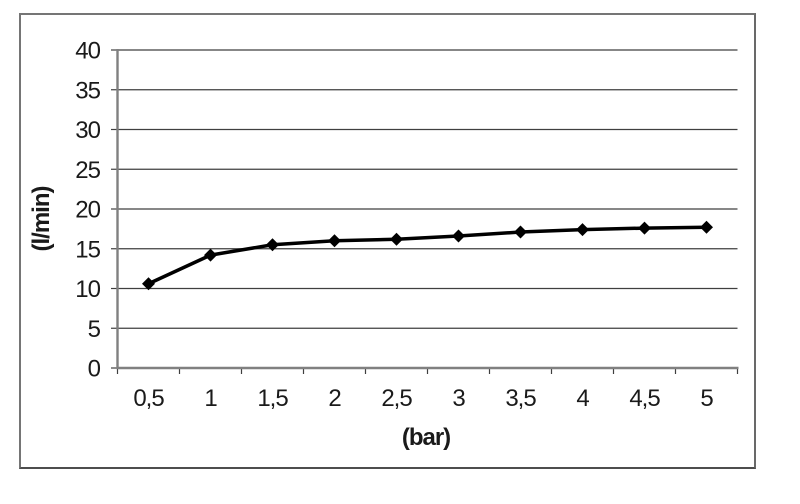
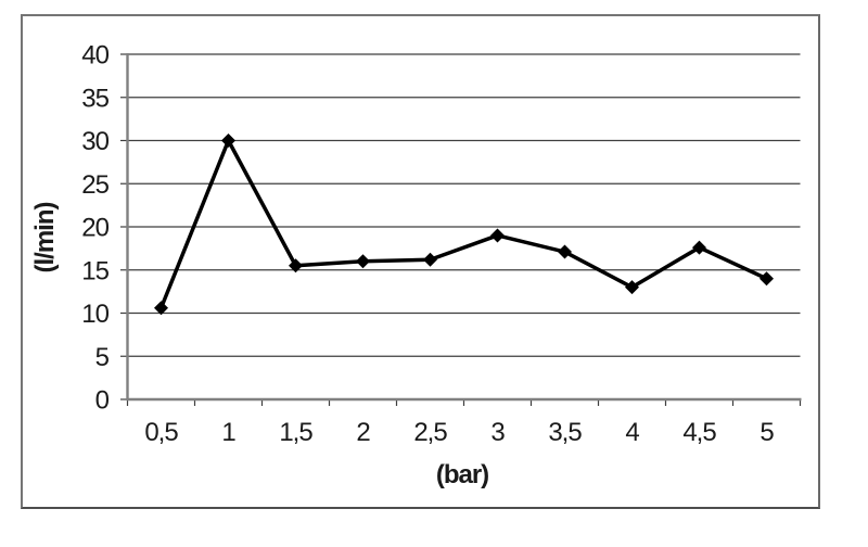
1: 14 -> 30
3: 17 -> 19
4: 17 -> 13
5: 18 -> 14
